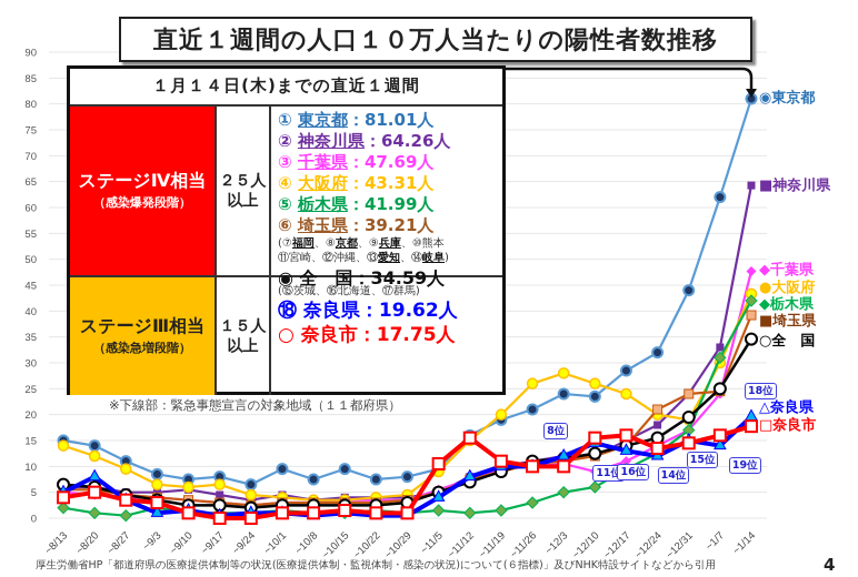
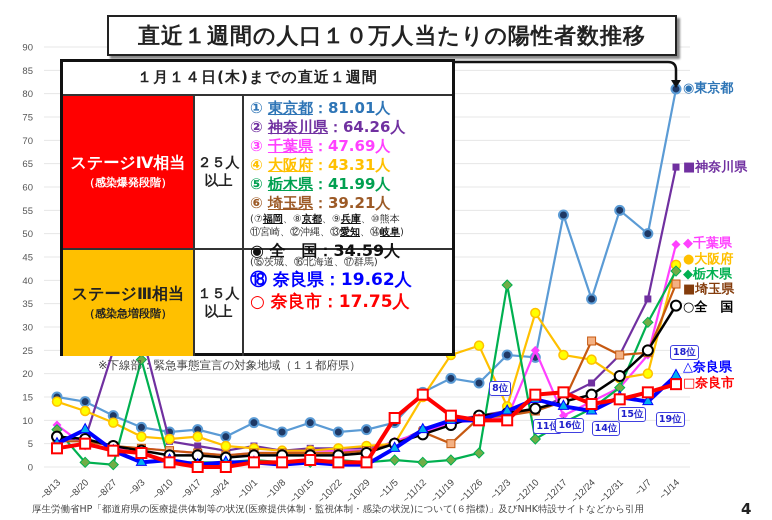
千葉県/~8/13: 5 -> 9
栃木県/~8/13: 2 -> 8
神奈川県/~8/27: 5 -> 25
神奈川県/~9/3: 5 -> 29
栃木県/~9/3: 2 -> 23
大阪府/~11/5: 9 -> 5
大阪府/~11/19: 20 -> 24
埼玉県/~11/19: 9 -> 5
東京都/~11/26: 21 -> 18
大阪府/~12/3: 28 -> 13
栃木県/~12/3: 5 -> 39
千葉県/~12/10: 9 -> 25
大阪府/~12/10: 26 -> 33
東京都/~12/17: 28 -> 54
東京都/~12/24: 32 -> 36
大阪府/~12/24: 20 -> 23
埼玉県/~12/24: 21 -> 27
東京都/~12/31: 44 -> 55
東京都/~1/7: 62 -> 50
神奈川県/~1/7: 33 -> 36
大阪府/~1/7: 30 -> 20
